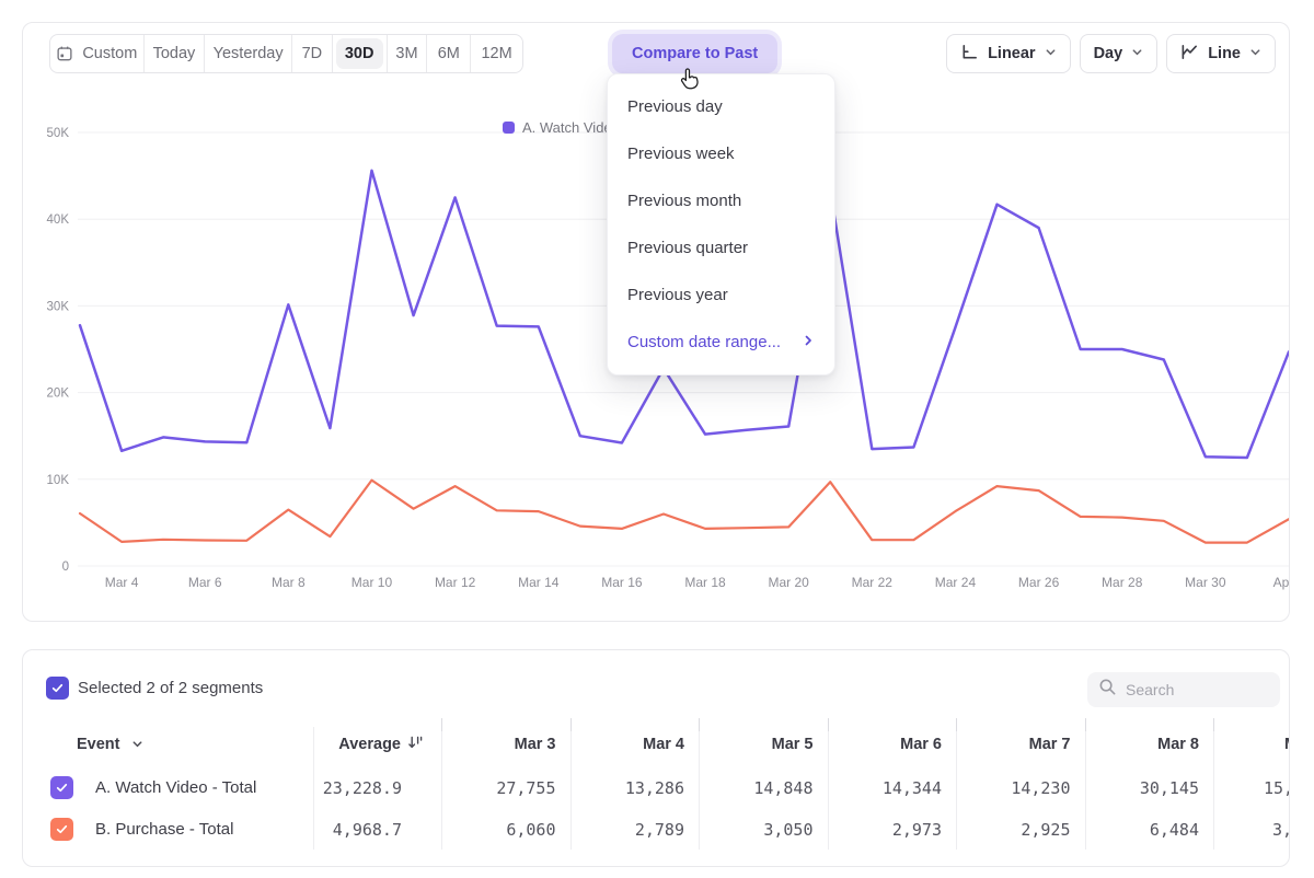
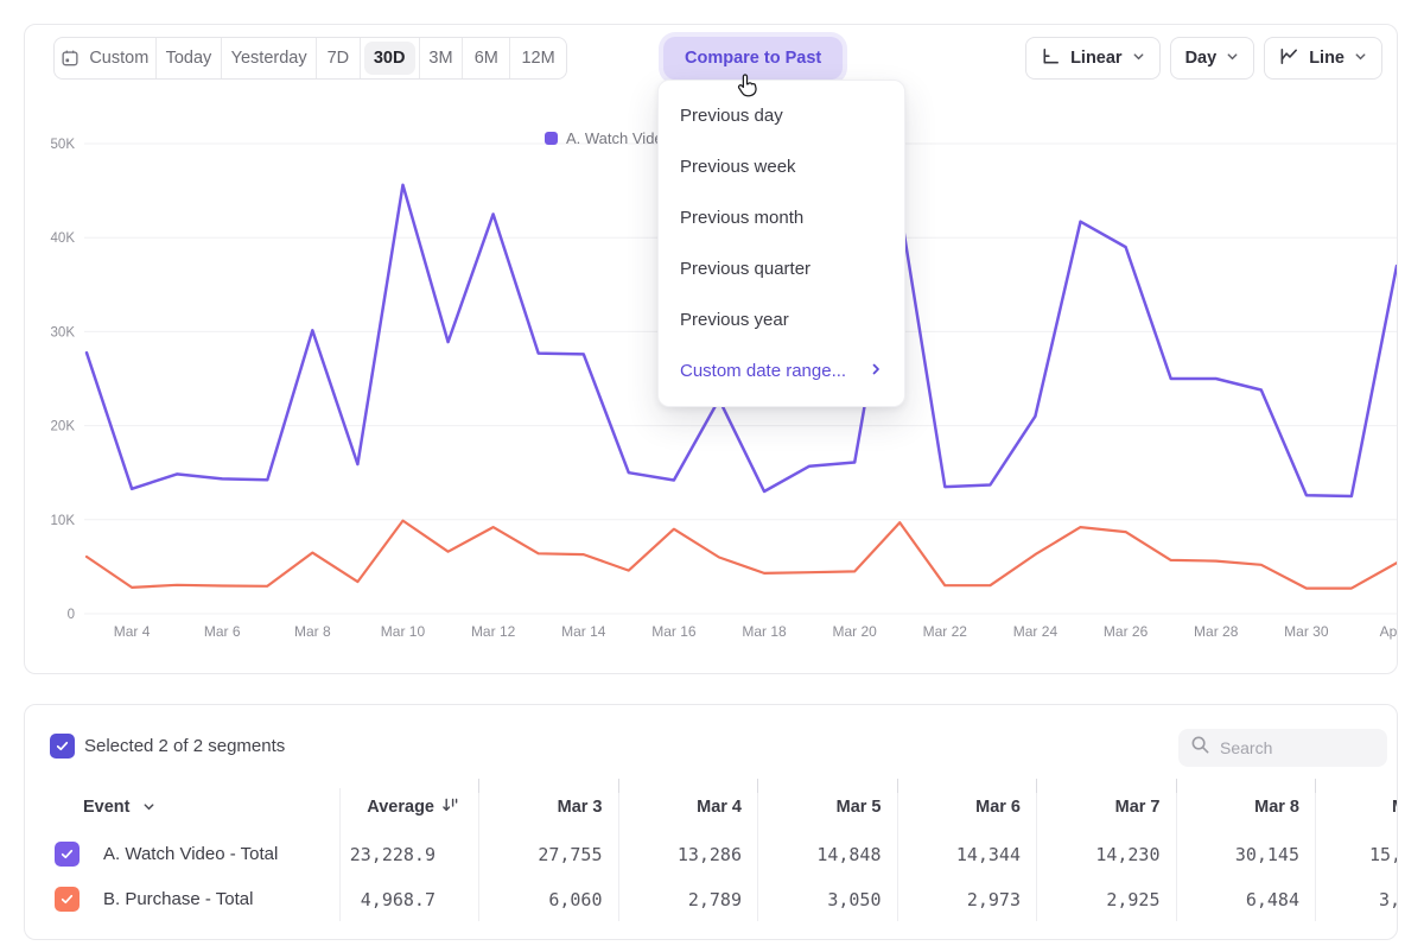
B. Purchase/Mar 16: 4K -> 9K
A. Watch Video/Mar 18: 15K -> 13K
A. Watch Video/Mar 24: 28K -> 21K
A. Watch Video/Apr 1: 25K -> 37K
